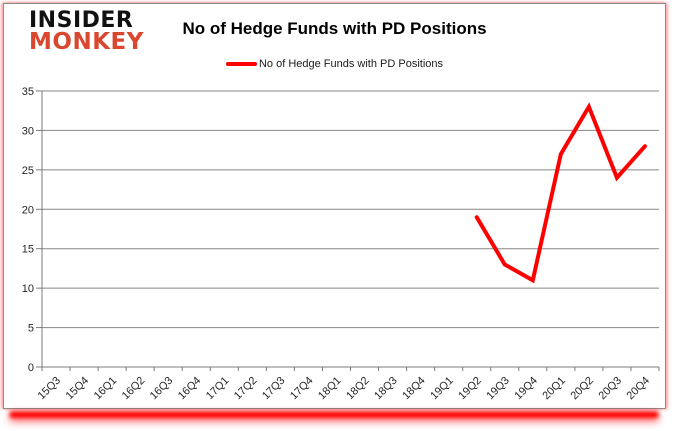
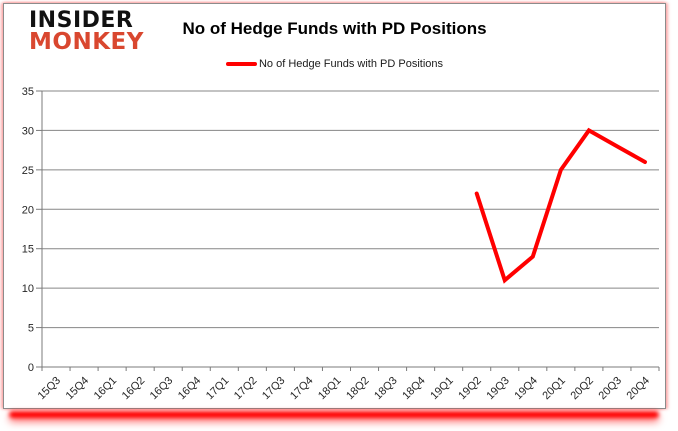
19Q2: 19 -> 22
19Q3: 13 -> 11
19Q4: 11 -> 14
20Q1: 27 -> 25
20Q2: 33 -> 30
20Q3: 24 -> 28
20Q4: 28 -> 26
